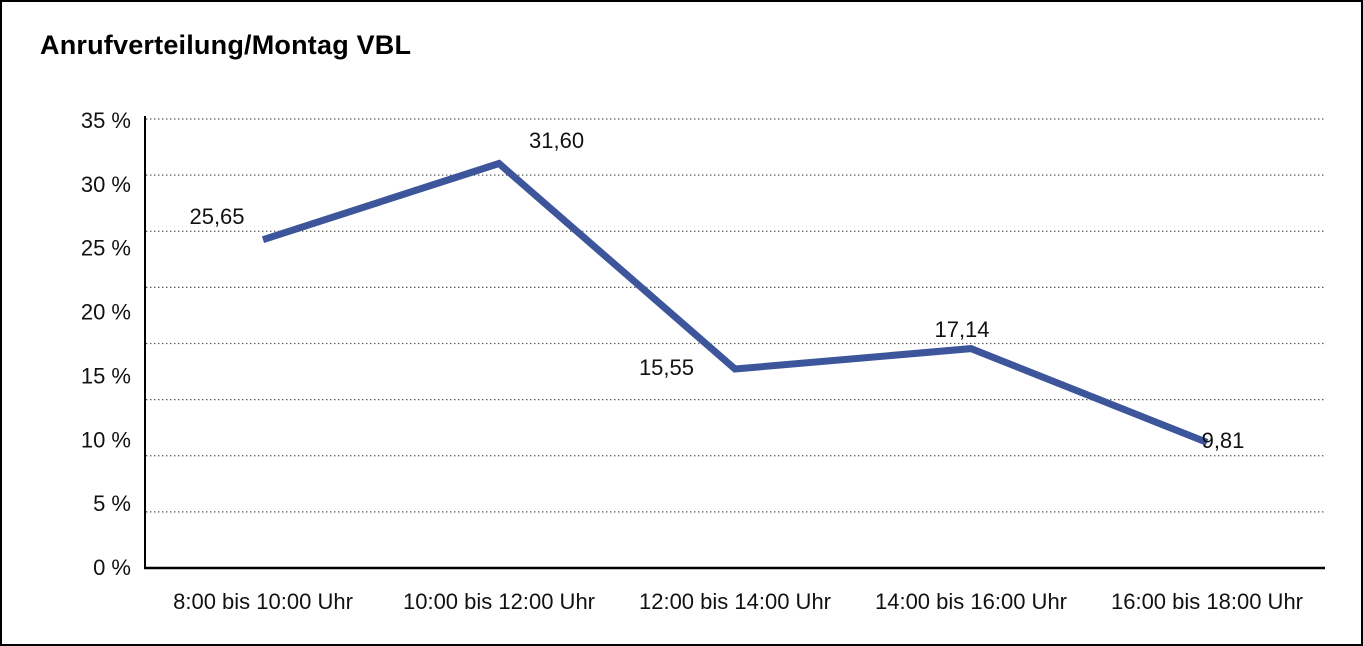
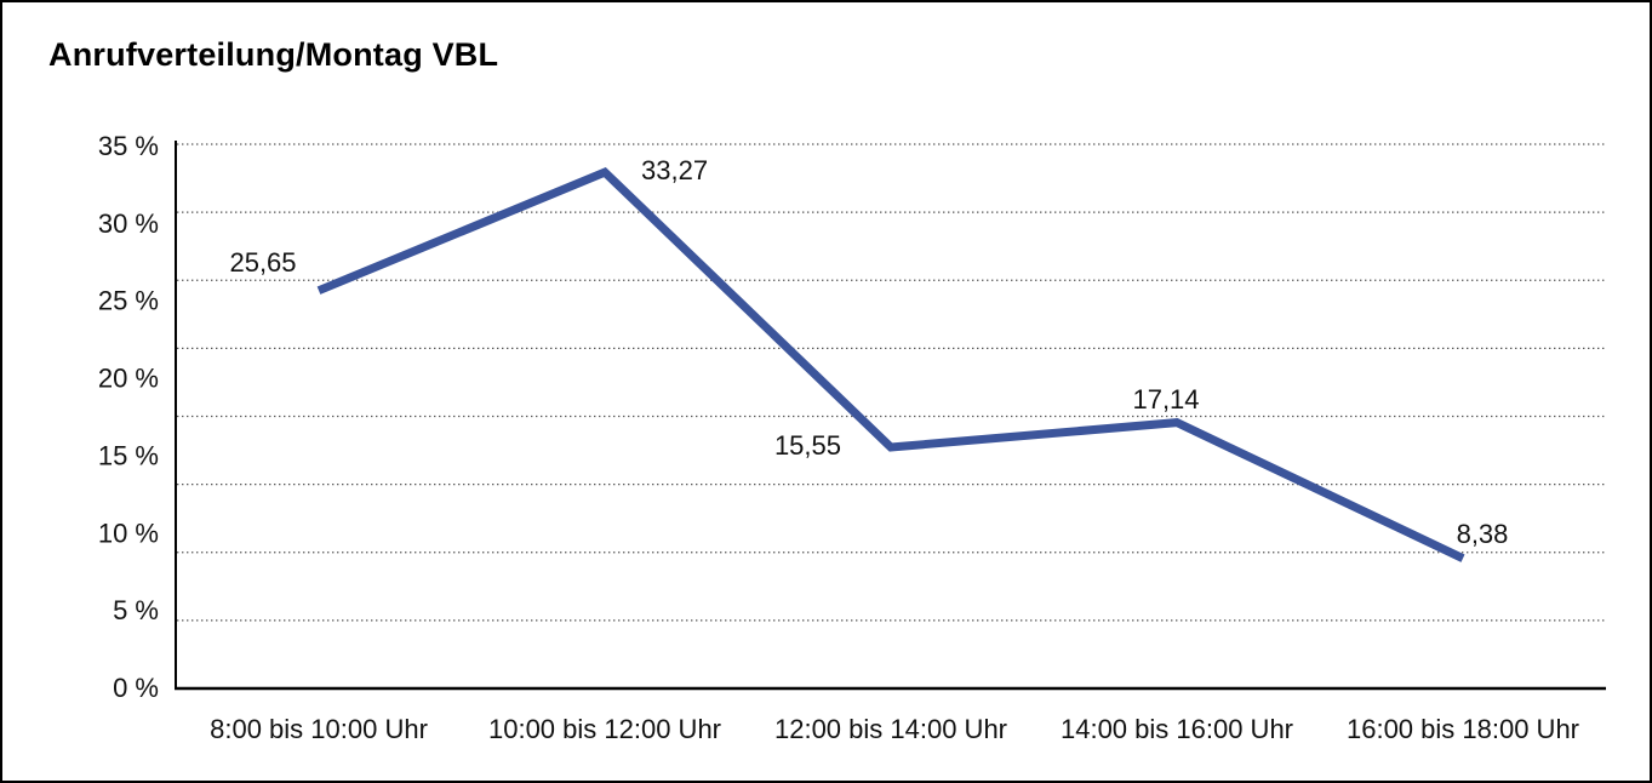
10:00 bis 12:00 Uhr: 31,60 -> 33,27
16:00 bis 18:00 Uhr: 9,81 -> 8,38
